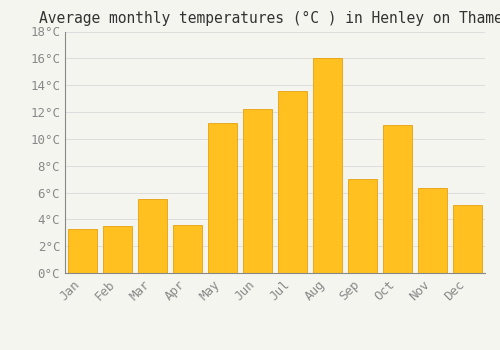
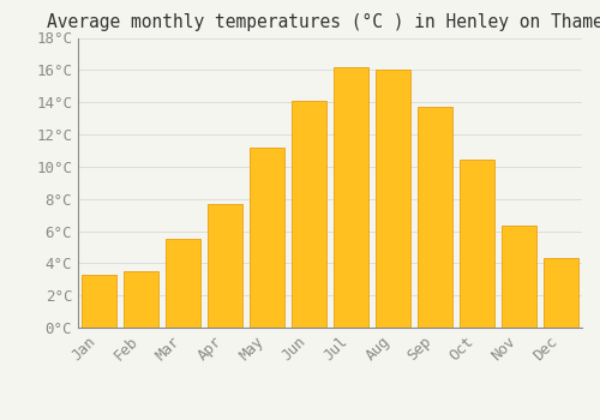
Apr: 3.6°C -> 7.7°C
Jun: 12.2°C -> 14.1°C
Jul: 13.6°C -> 16.2°C
Sep: 7.0°C -> 13.7°C
Oct: 11.0°C -> 10.4°C
Dec: 5.1°C -> 4.3°C
